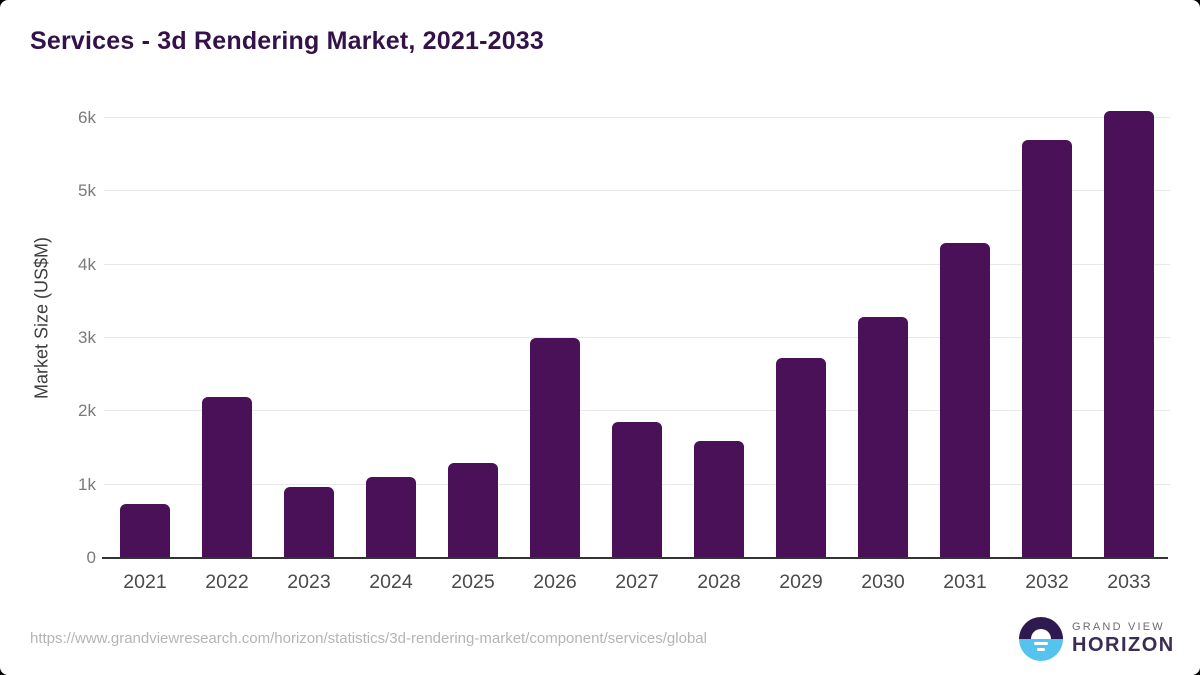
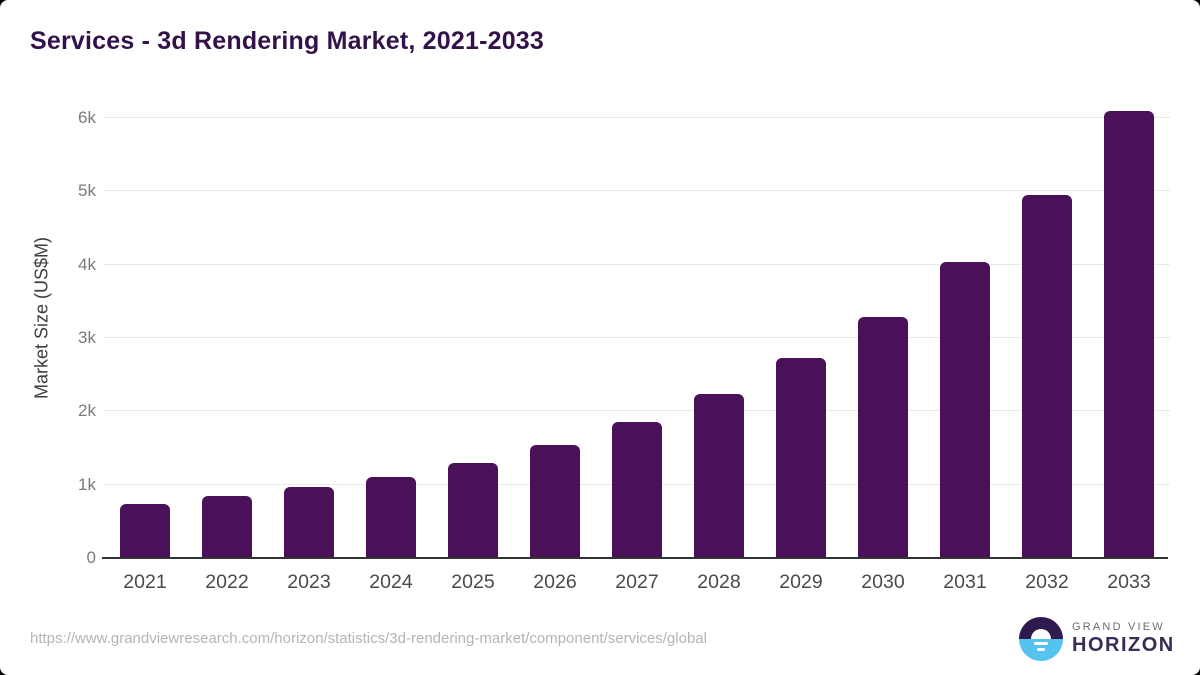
2022: 2.2k -> 0.8k
2026: 3.0k -> 1.5k
2028: 1.6k -> 2.2k
2031: 4.3k -> 4.0k
2032: 5.7k -> 5.0k
